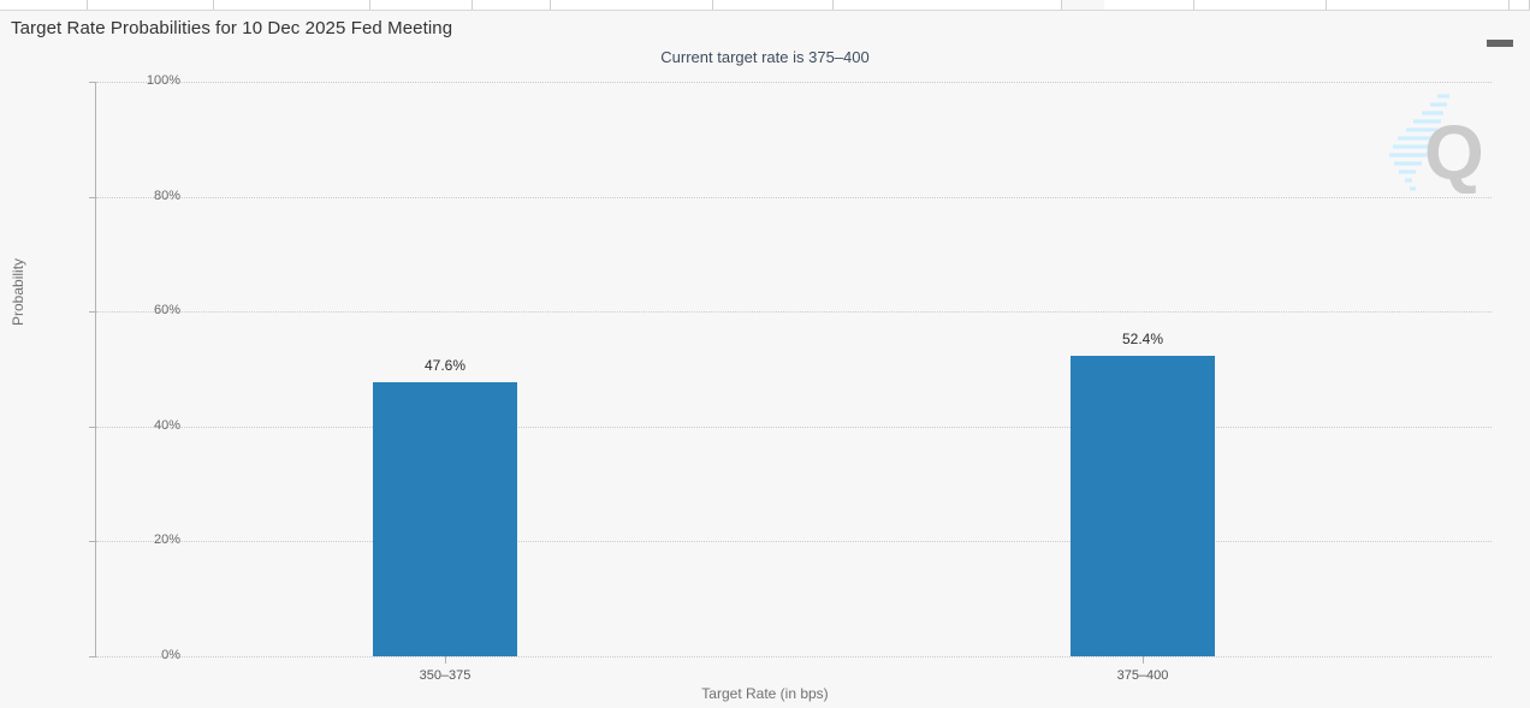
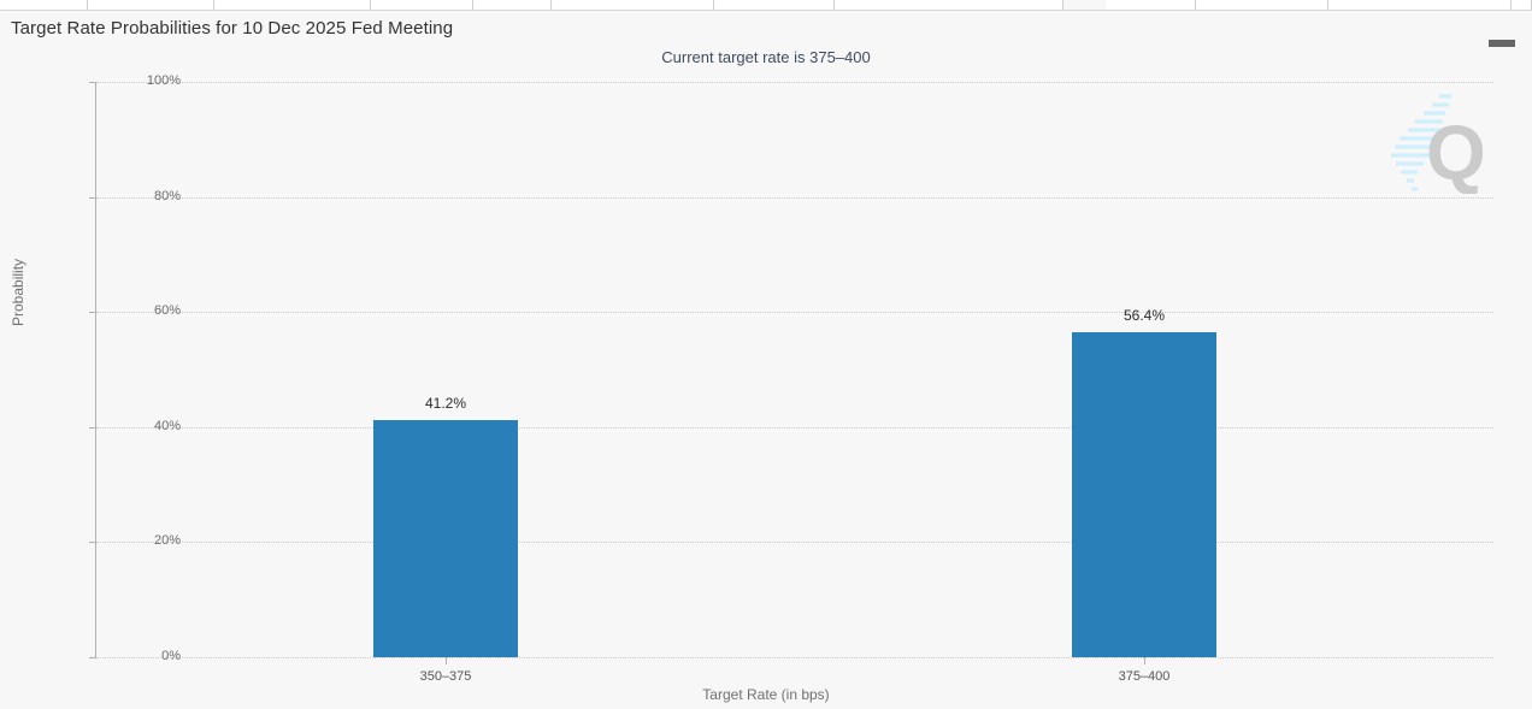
350–375: 47.6% -> 41.2%
375–400: 52.4% -> 56.4%
